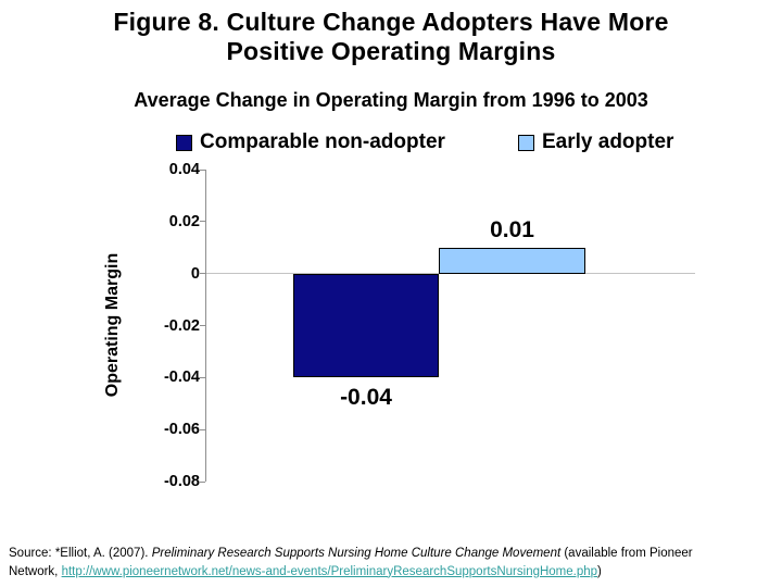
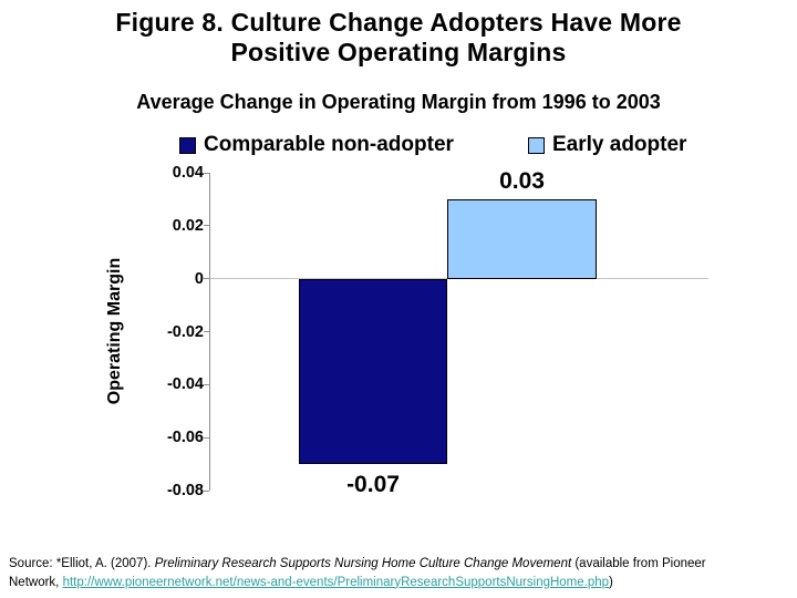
Comparable non-adopter: -0.04 -> -0.07
Early adopter: 0.01 -> 0.03
